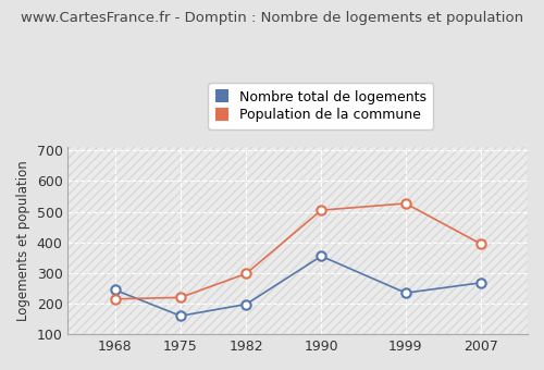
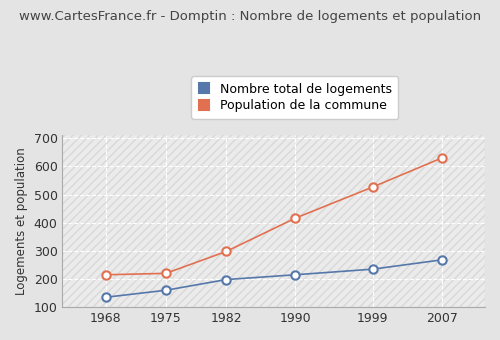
Nombre total de logements/1968: 245 -> 135
Nombre total de logements/1990: 355 -> 215
Population de la commune/1990: 505 -> 416
Population de la commune/2007: 395 -> 630
